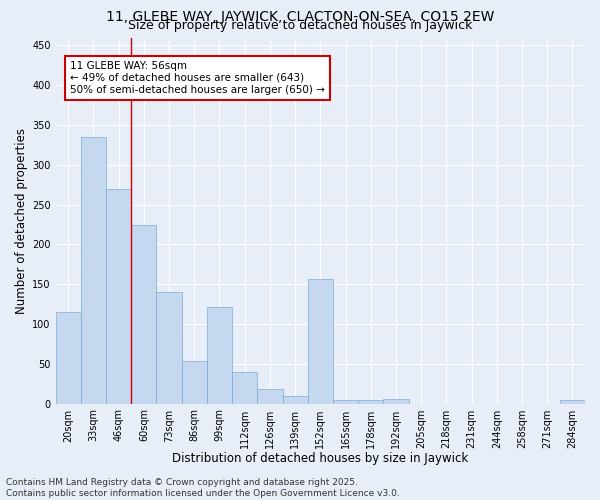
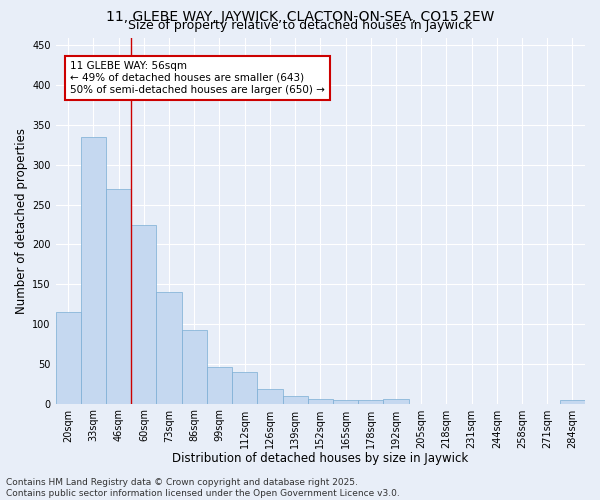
86sqm: 54 -> 93
99sqm: 122 -> 46
152sqm: 156 -> 6
